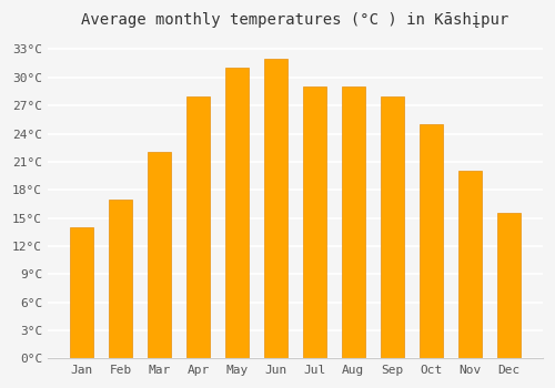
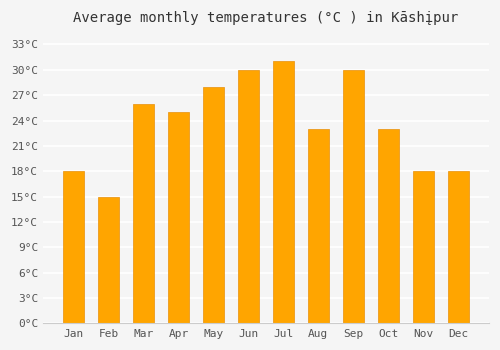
Jan: 14.0°C -> 18.0°C
Feb: 17.0°C -> 15.0°C
Mar: 22.0°C -> 26.0°C
Apr: 28.0°C -> 25.0°C
May: 31.0°C -> 28.0°C
Jun: 32.0°C -> 30.0°C
Jul: 29.0°C -> 31.0°C
Aug: 29.0°C -> 23.0°C
Sep: 28.0°C -> 30.0°C
Oct: 25.0°C -> 23.0°C
Nov: 20.0°C -> 18.0°C
Dec: 15.5°C -> 18.0°C
